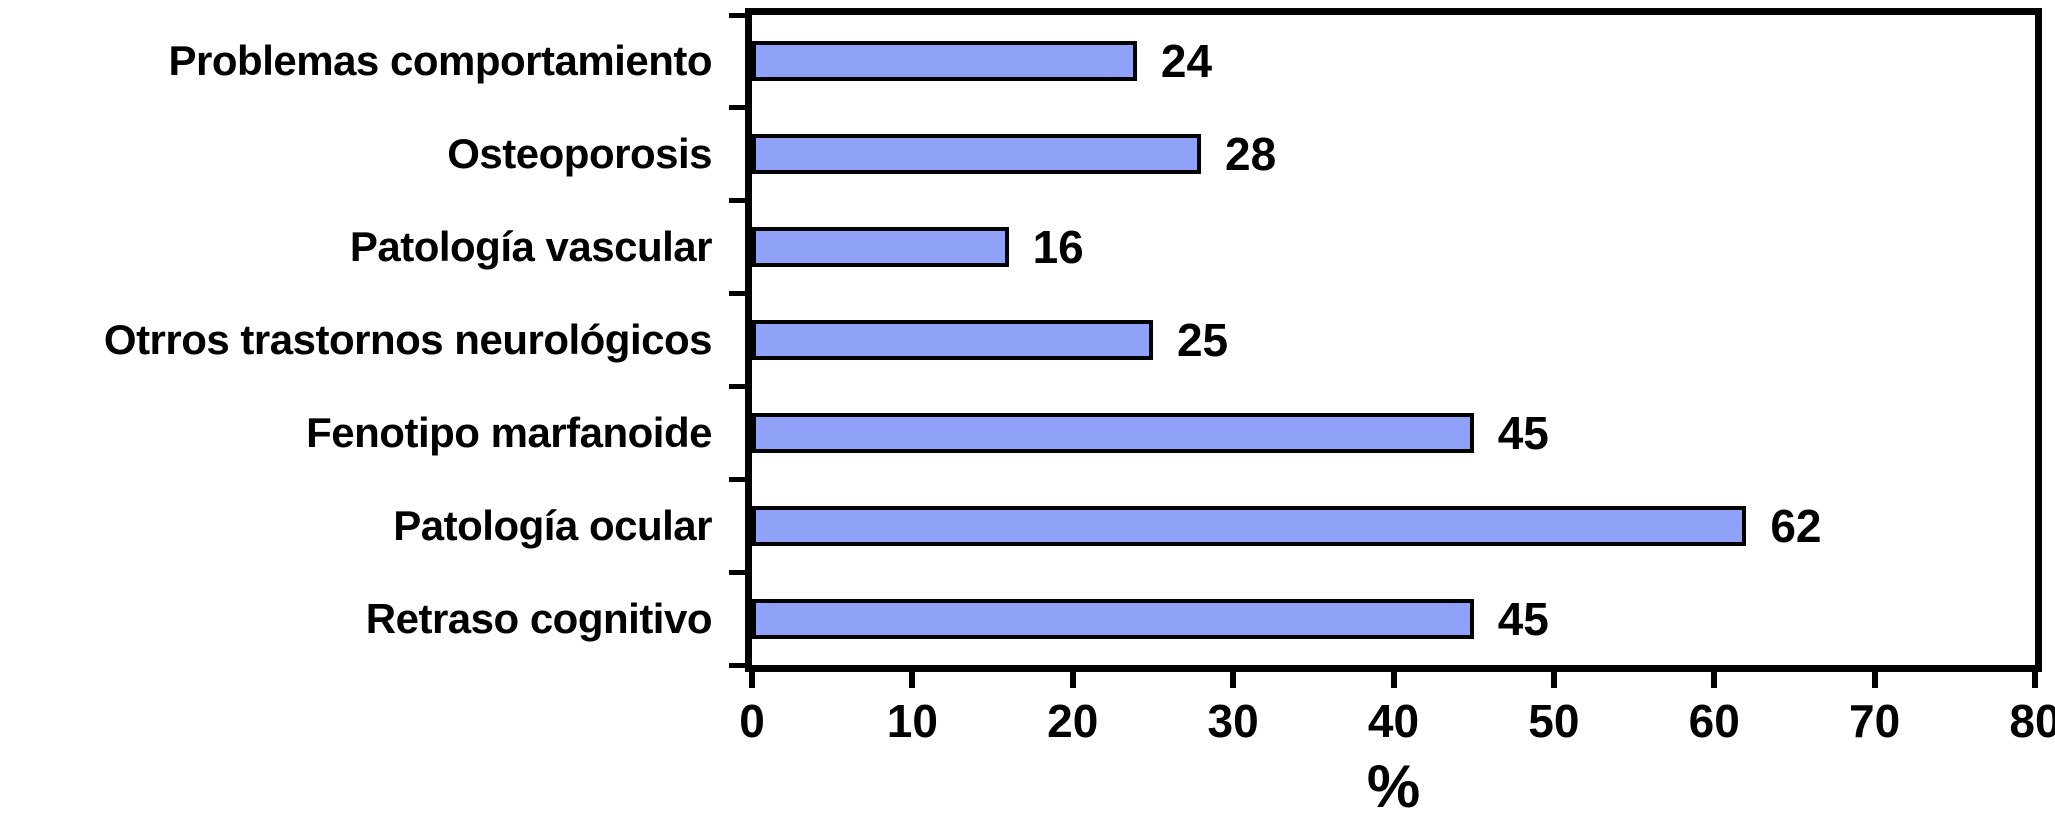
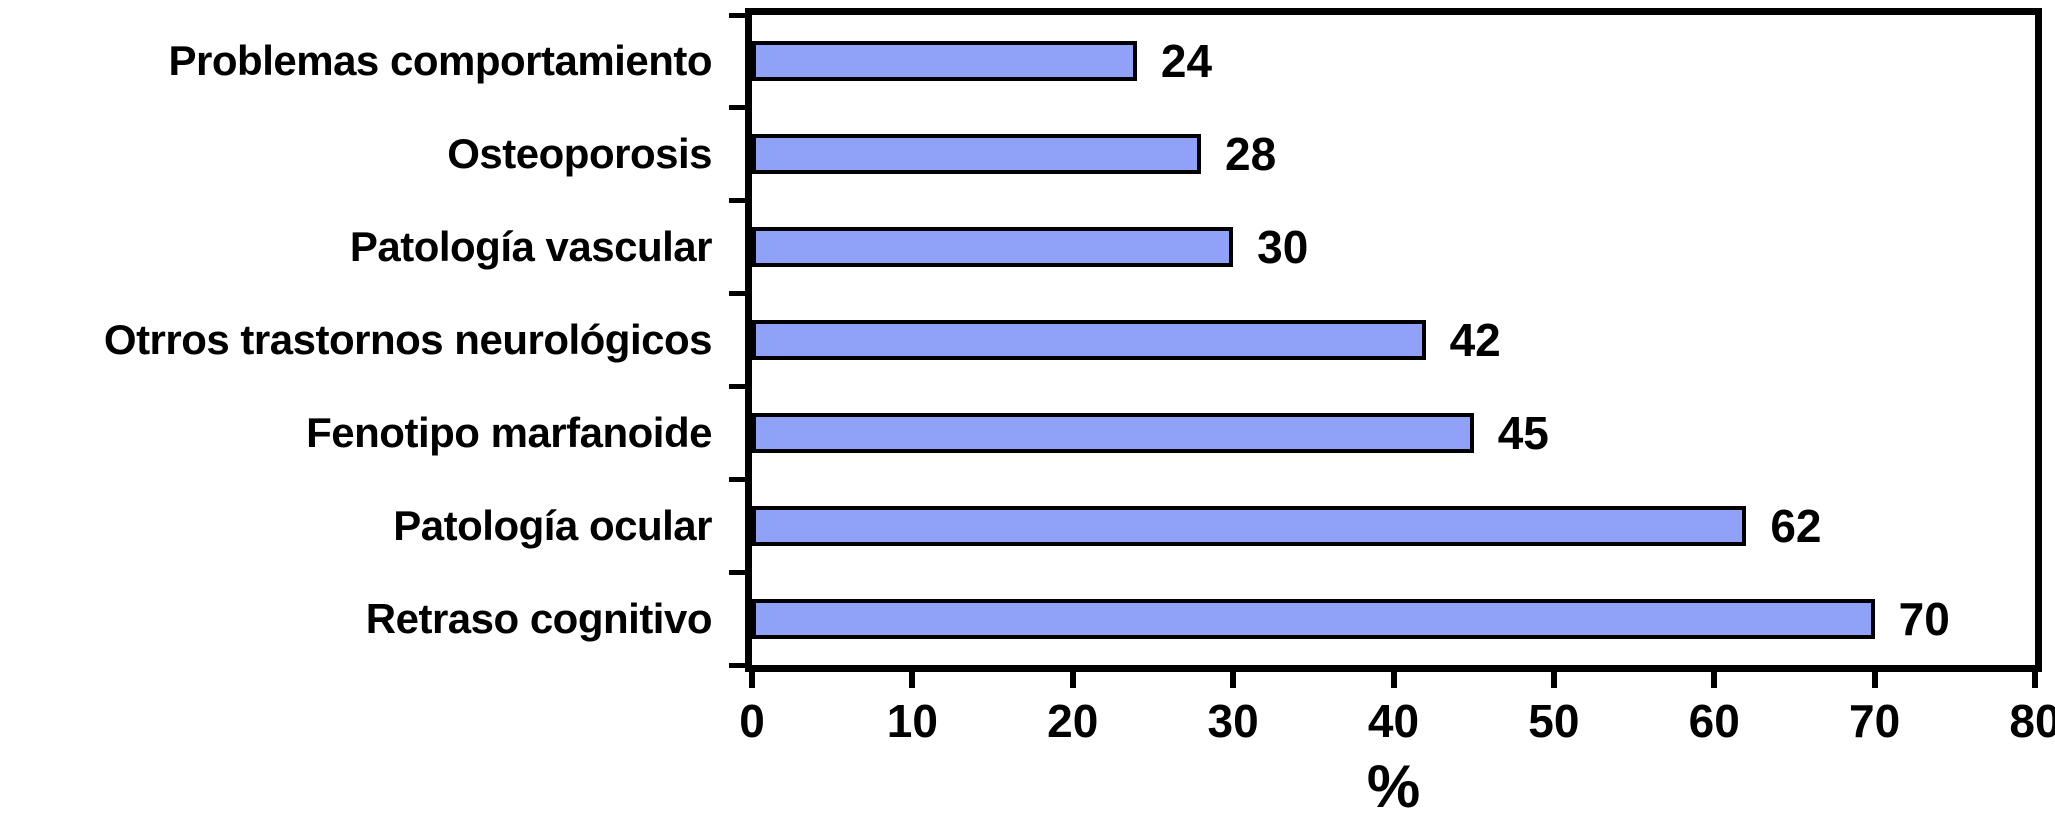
Patología vascular: 16 -> 30
Otrros trastornos neurológicos: 25 -> 42
Retraso cognitivo: 45 -> 70
